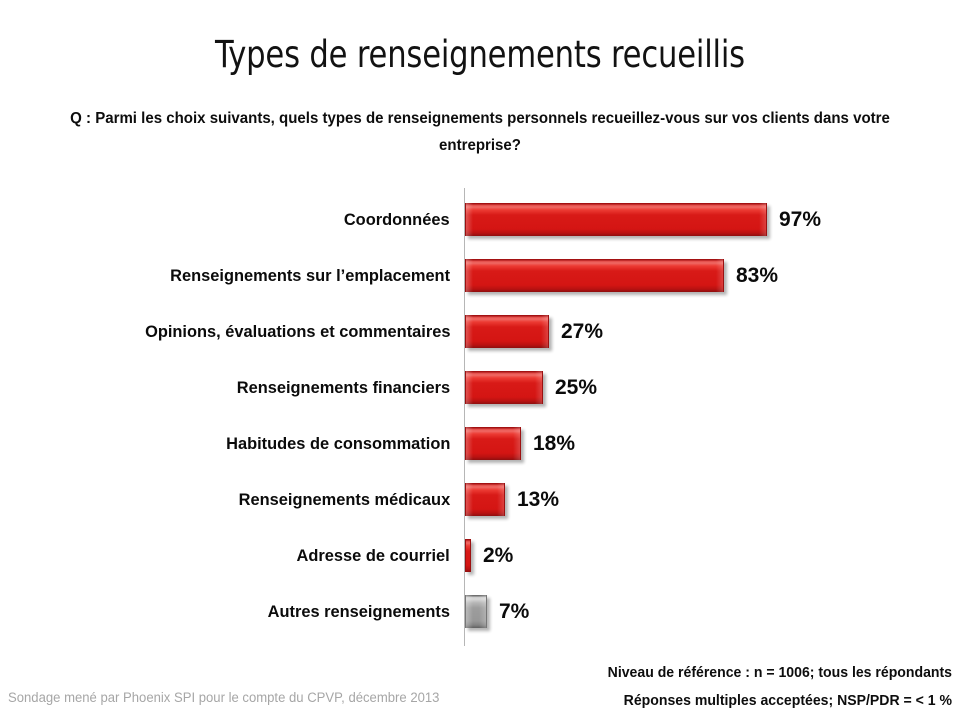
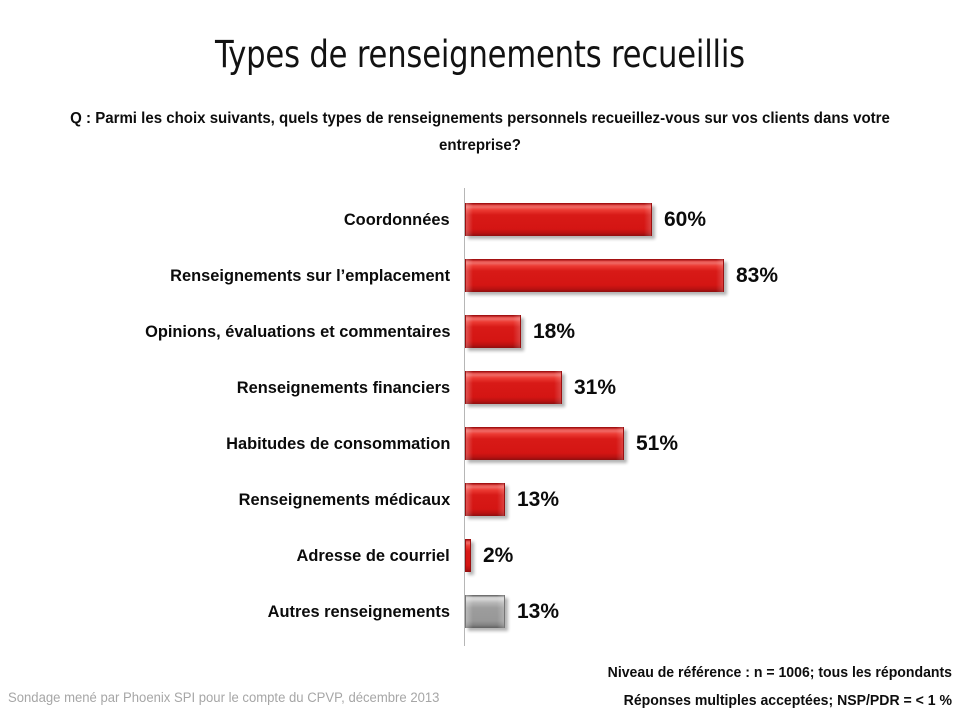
Coordonnées: 97% -> 60%
Opinions, évaluations et commentaires: 27% -> 18%
Renseignements financiers: 25% -> 31%
Habitudes de consommation: 18% -> 51%
Autres renseignements: 7% -> 13%
